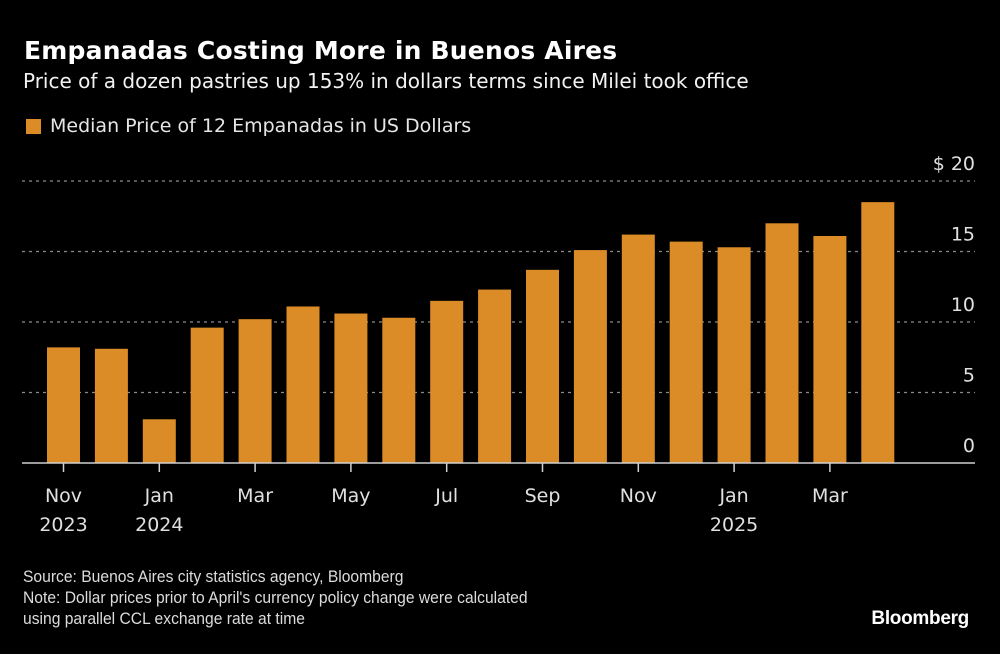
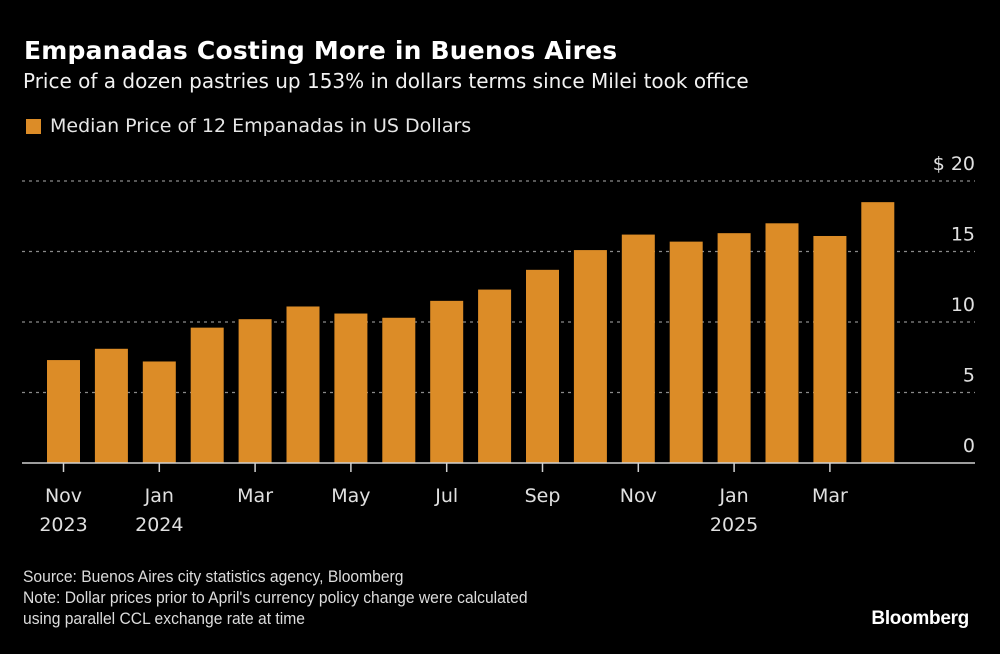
Nov 2023: 8.2 -> 7.3
Jan 2024: 3.1 -> 7.2
Jan 2025: 15.3 -> 16.3
